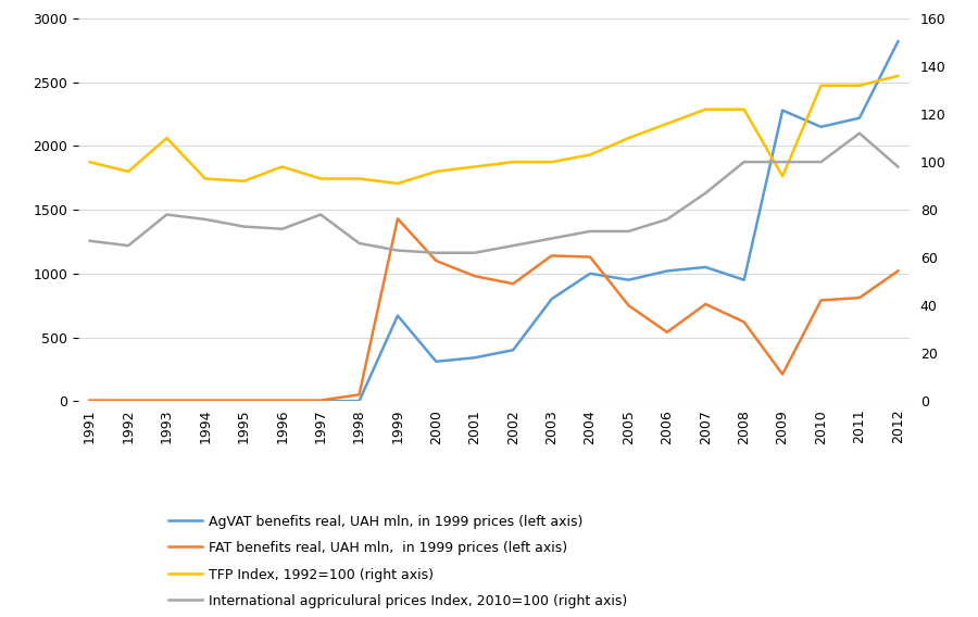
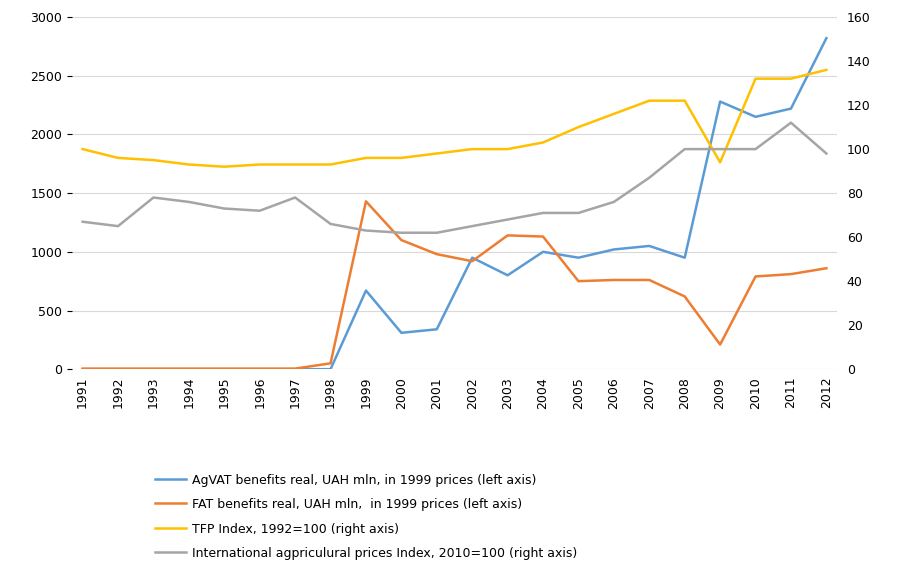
TFP Index, 1992=100 (right axis)/1993: 110 -> 95
TFP Index, 1992=100 (right axis)/1996: 98 -> 93
TFP Index, 1992=100 (right axis)/1999: 91 -> 96
AgVAT benefits real, UAH mln, in 1999 prices (left axis)/2002: 400 -> 950
FAT benefits real, UAH mln, in 1999 prices (left axis)/2006: 540 -> 760
FAT benefits real, UAH mln, in 1999 prices (left axis)/2012: 1020 -> 860
